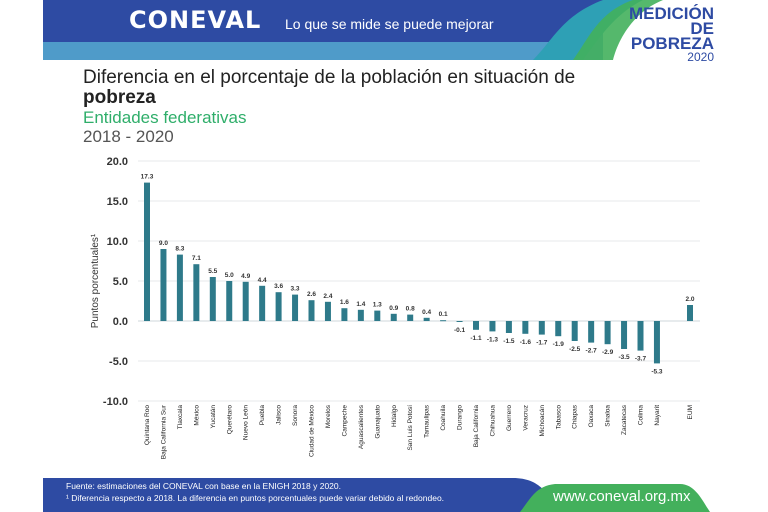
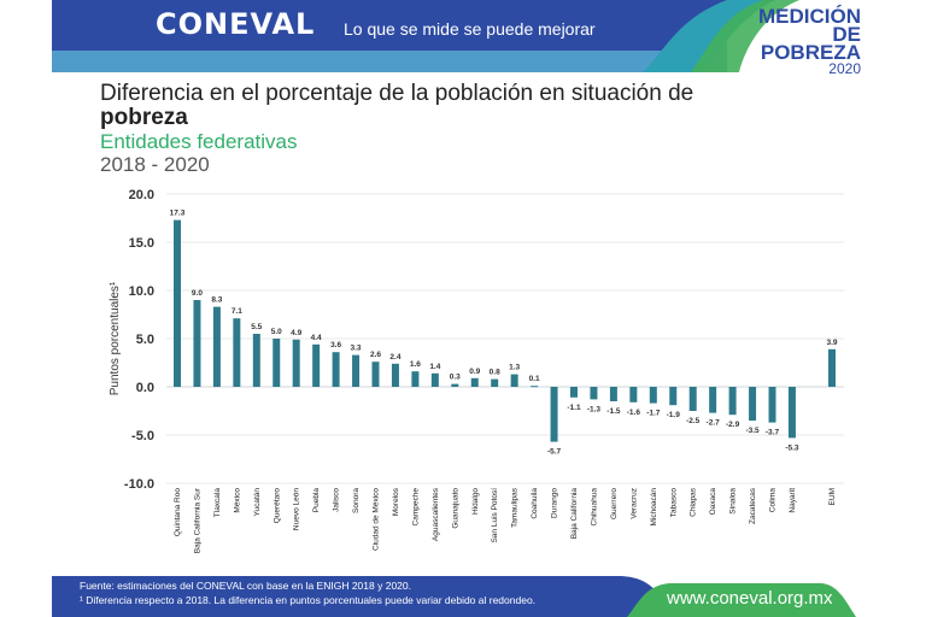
Guanajuato: 1.3 -> 0.3
Tamaulipas: 0.4 -> 1.3
Durango: -0.1 -> -5.7
EUM: 2.0 -> 3.9
